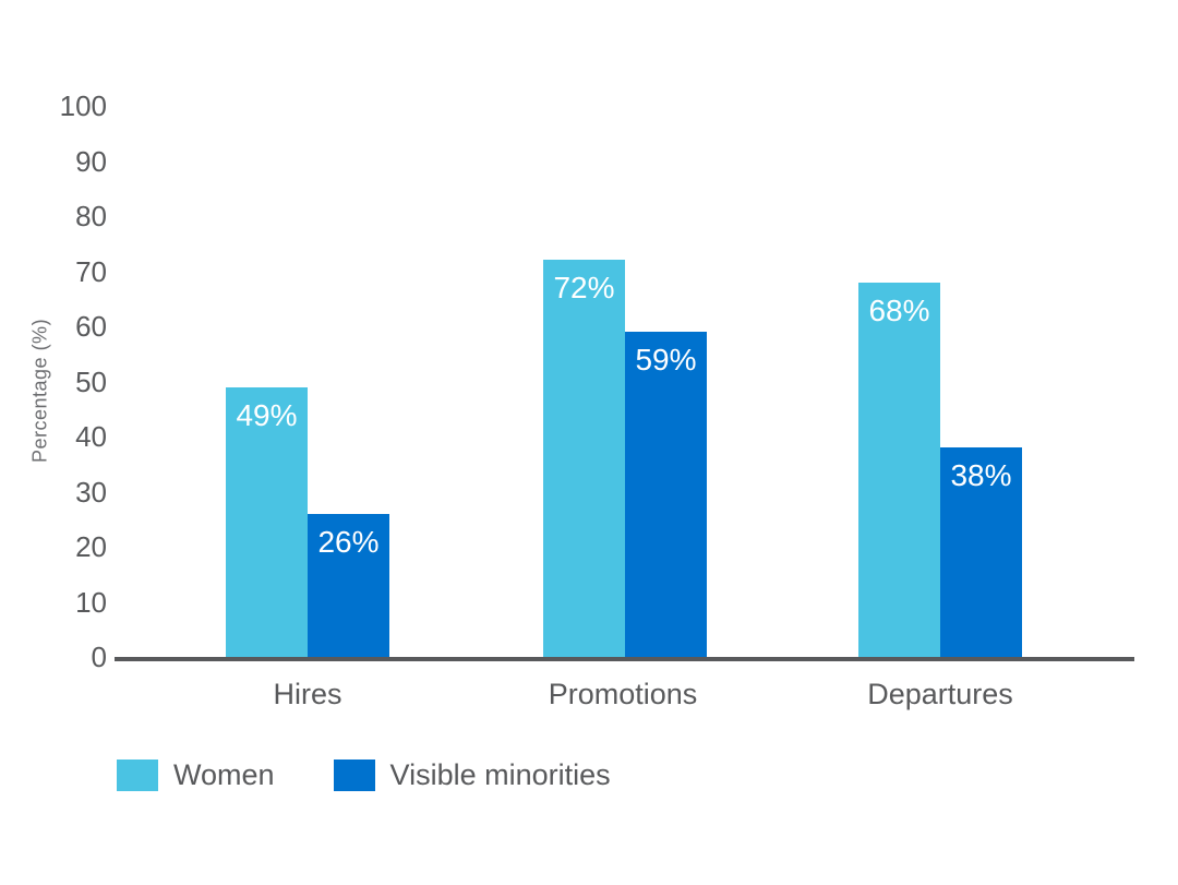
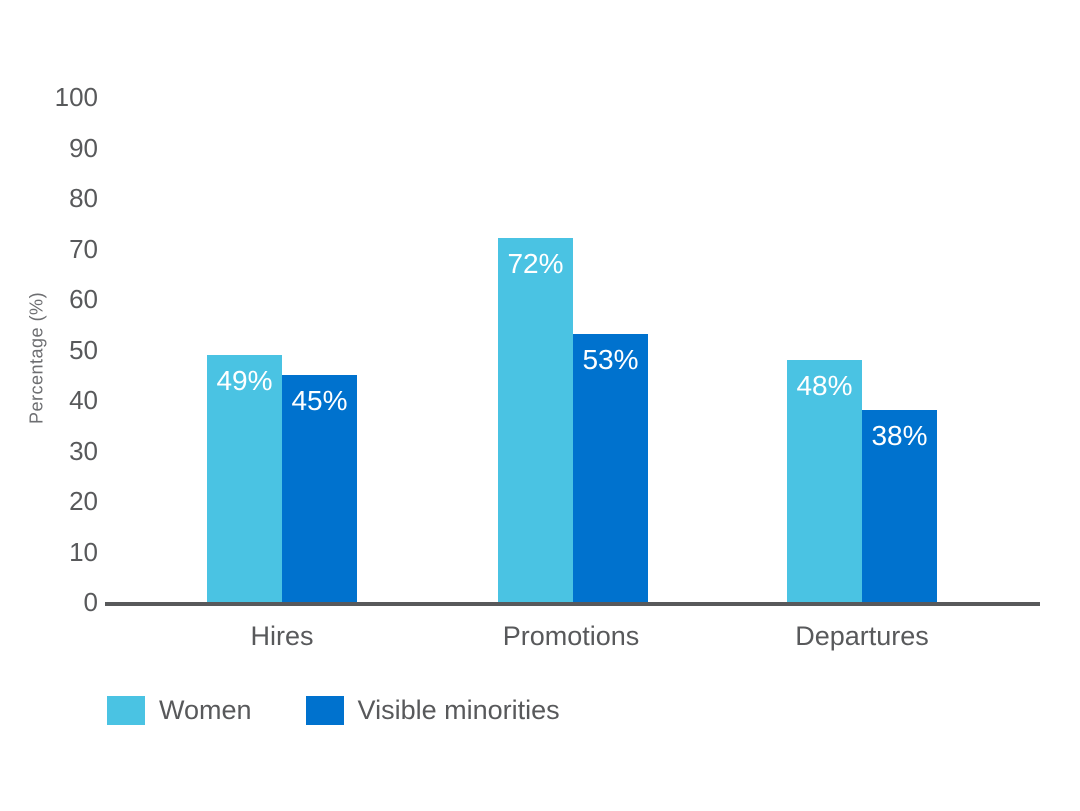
Visible minorities/Hires: 26% -> 45%
Visible minorities/Promotions: 59% -> 53%
Women/Departures: 68% -> 48%
